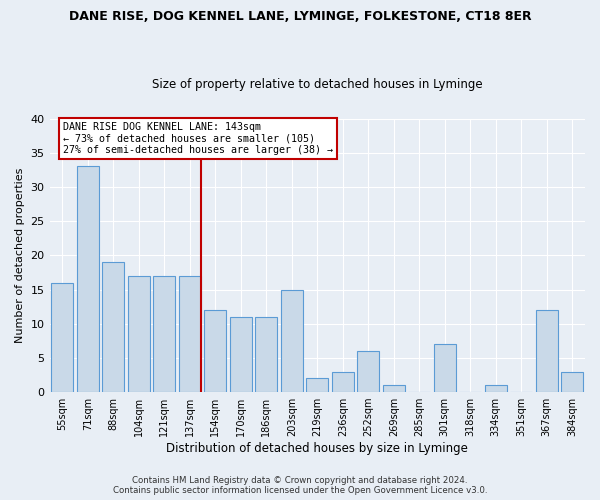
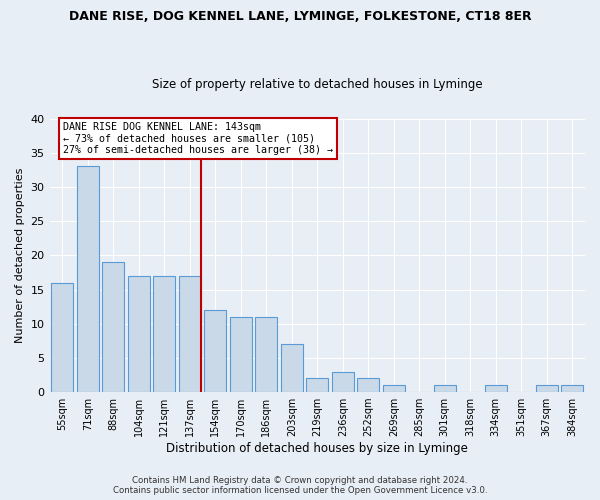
203sqm: 15 -> 7
252sqm: 6 -> 2
301sqm: 7 -> 1
367sqm: 12 -> 1
384sqm: 3 -> 1
